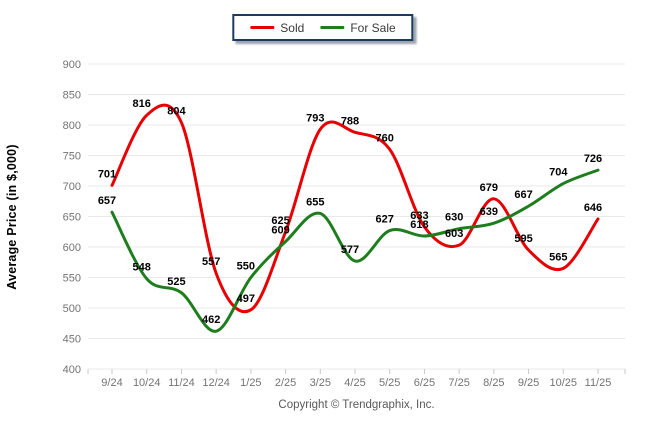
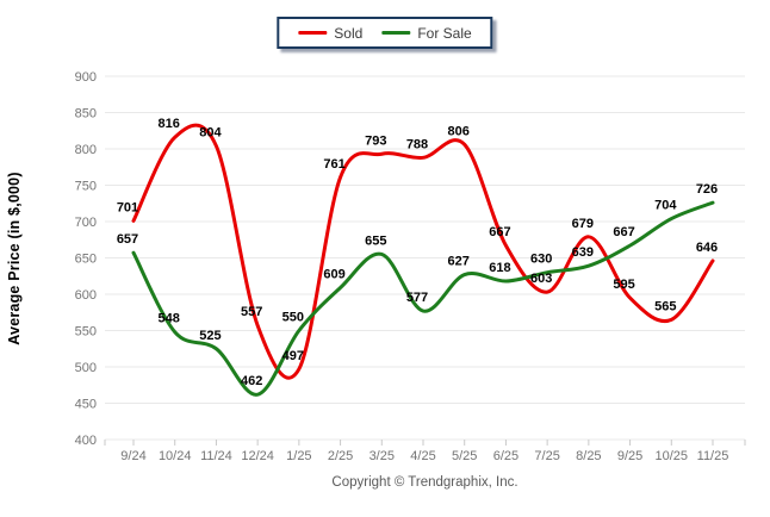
Sold/2/25: 625 -> 761
Sold/5/25: 760 -> 806
Sold/6/25: 633 -> 667
